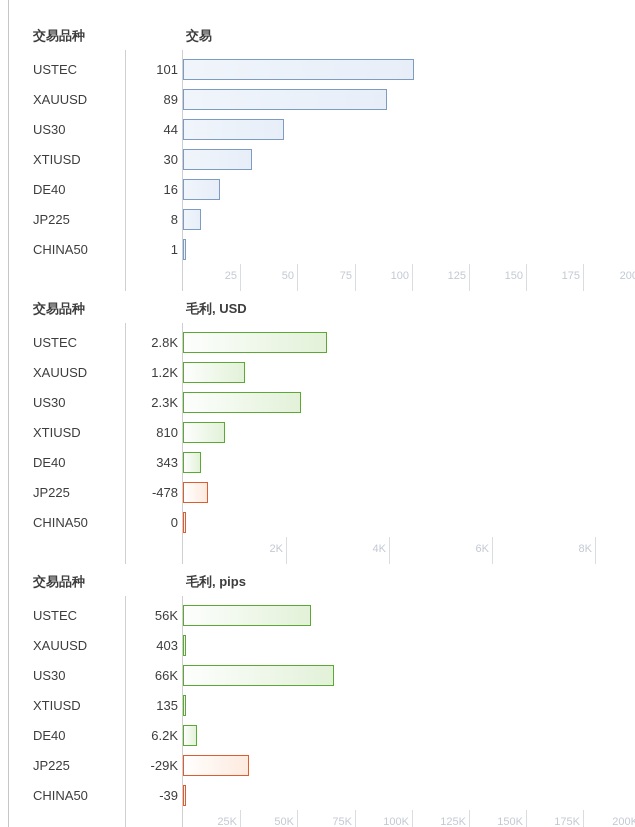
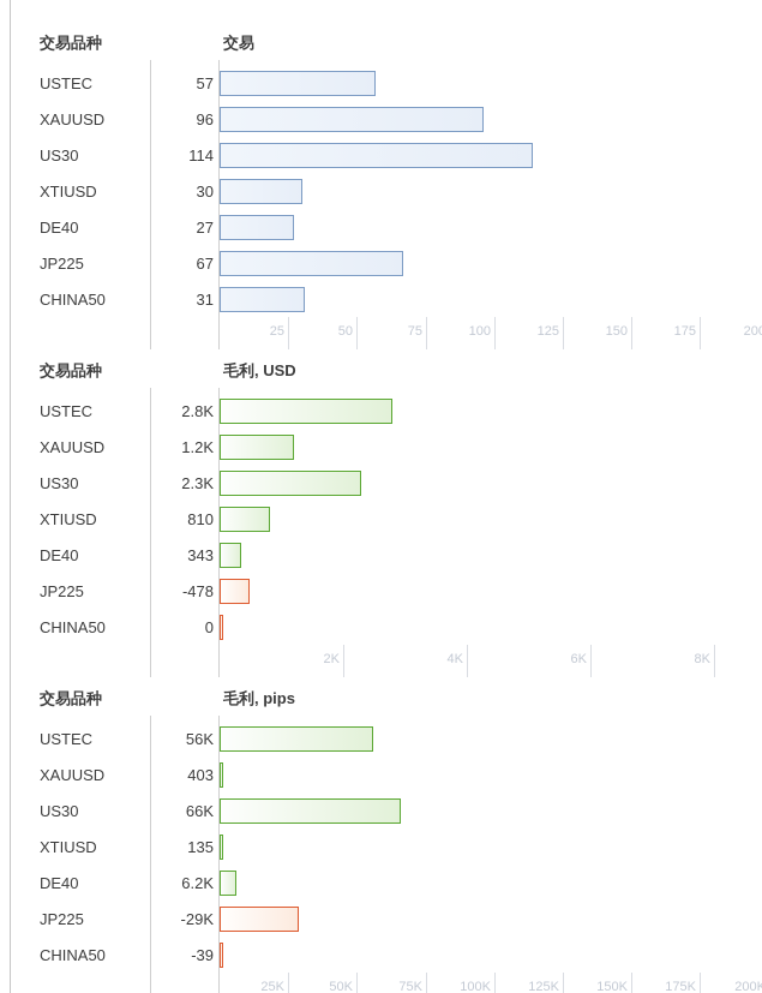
交易/USTEC: 101 -> 57
交易/XAUUSD: 89 -> 96
交易/US30: 44 -> 114
交易/DE40: 16 -> 27
交易/JP225: 8 -> 67
交易/CHINA50: 1 -> 31
